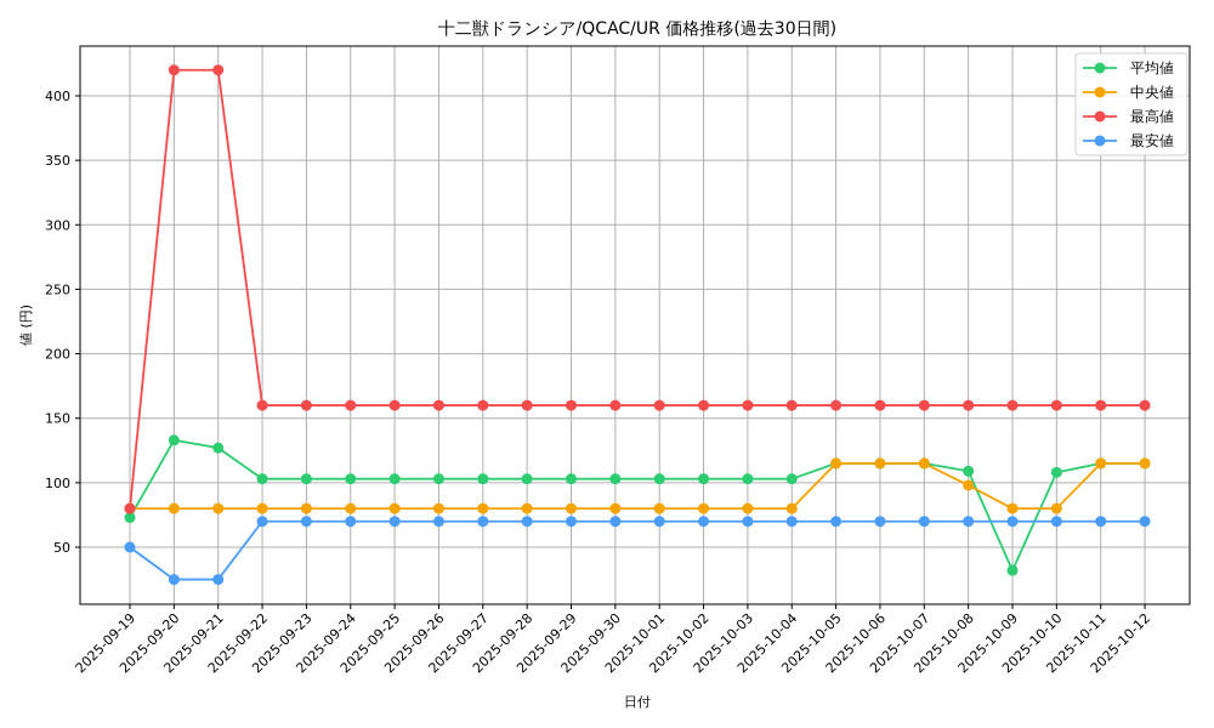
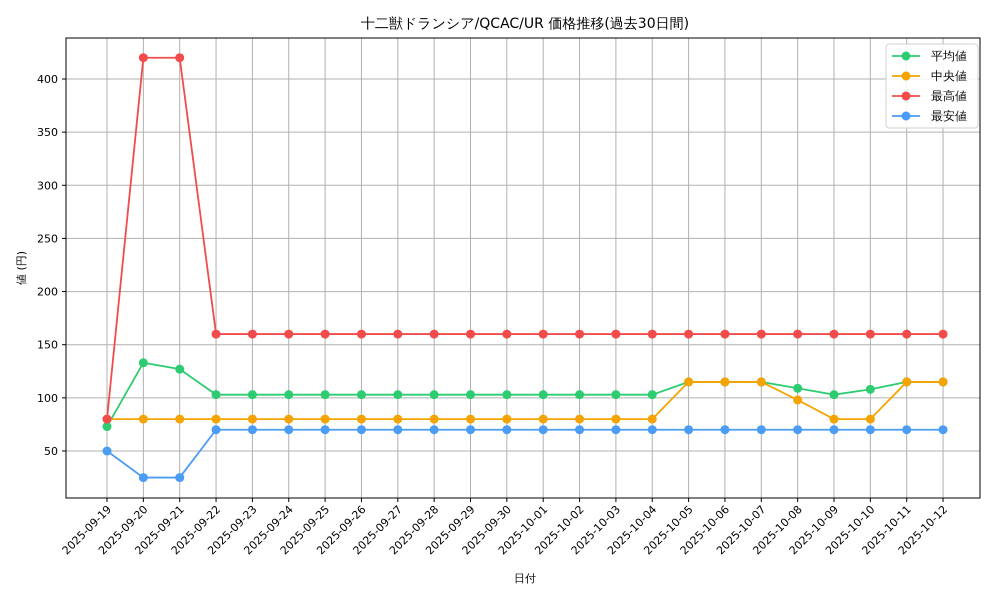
平均値/2025-10-09: 32 -> 103
